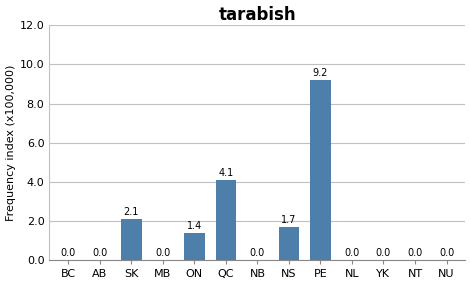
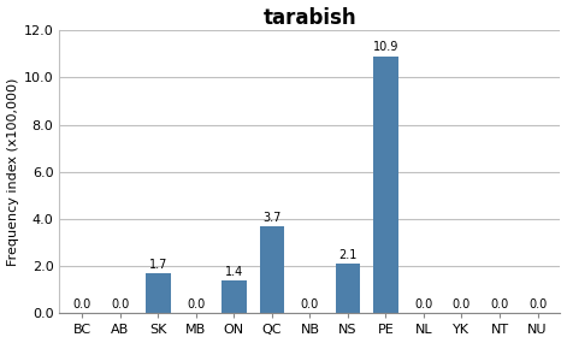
SK: 2.1 -> 1.7
QC: 4.1 -> 3.7
NS: 1.7 -> 2.1
PE: 9.2 -> 10.9
